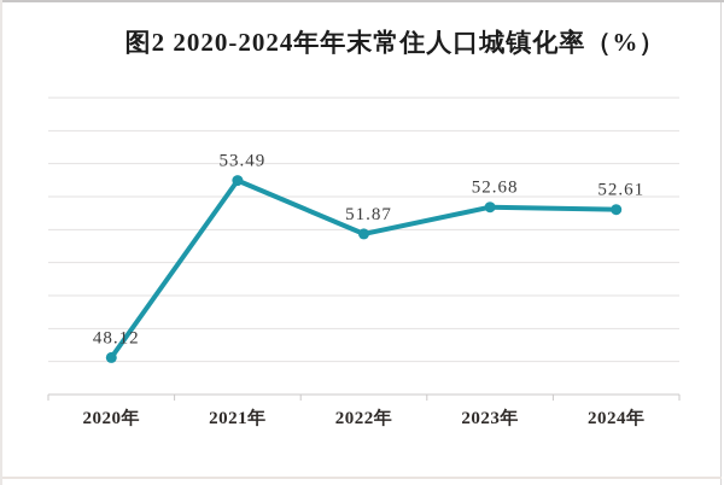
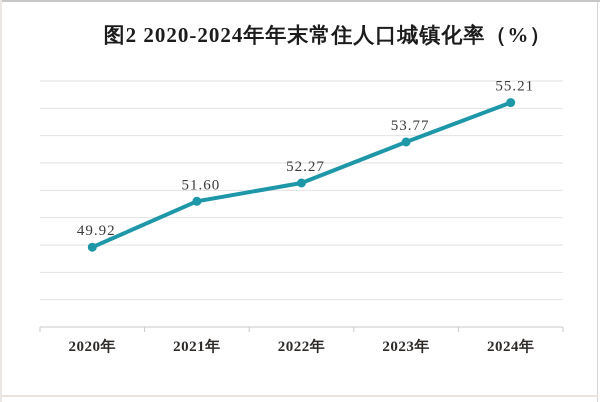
2020年: 48.12 -> 49.92
2021年: 53.49 -> 51.60
2022年: 51.87 -> 52.27
2023年: 52.68 -> 53.77
2024年: 52.61 -> 55.21
